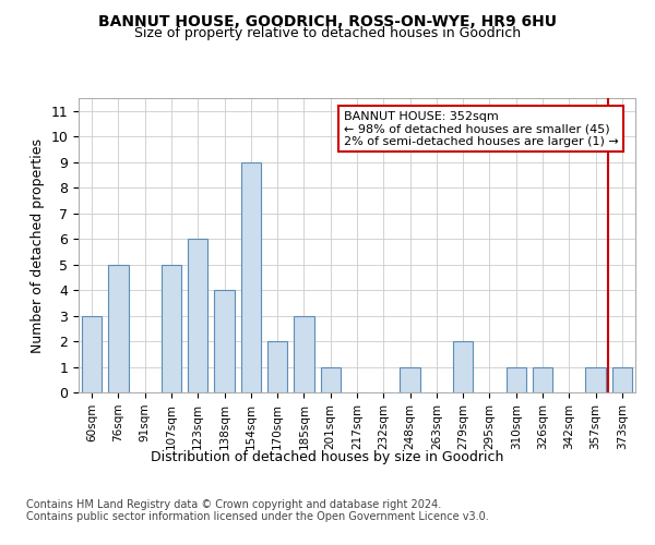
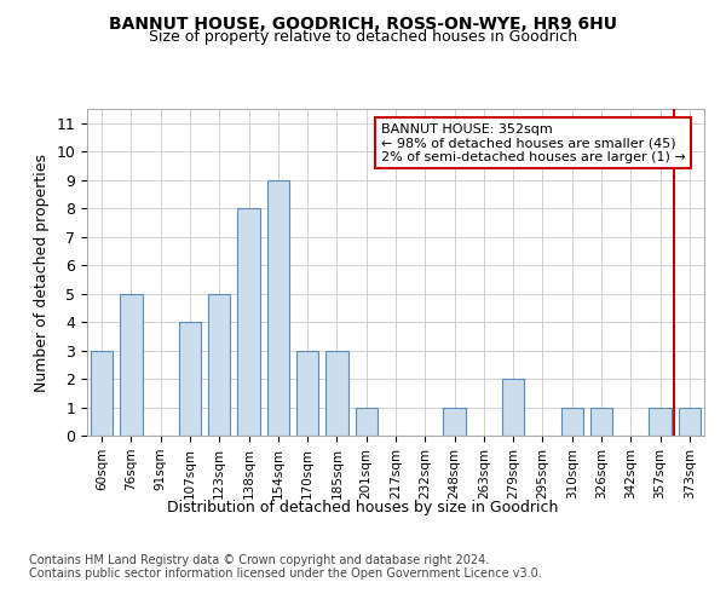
107sqm: 5 -> 4
123sqm: 6 -> 5
138sqm: 4 -> 8
170sqm: 2 -> 3
